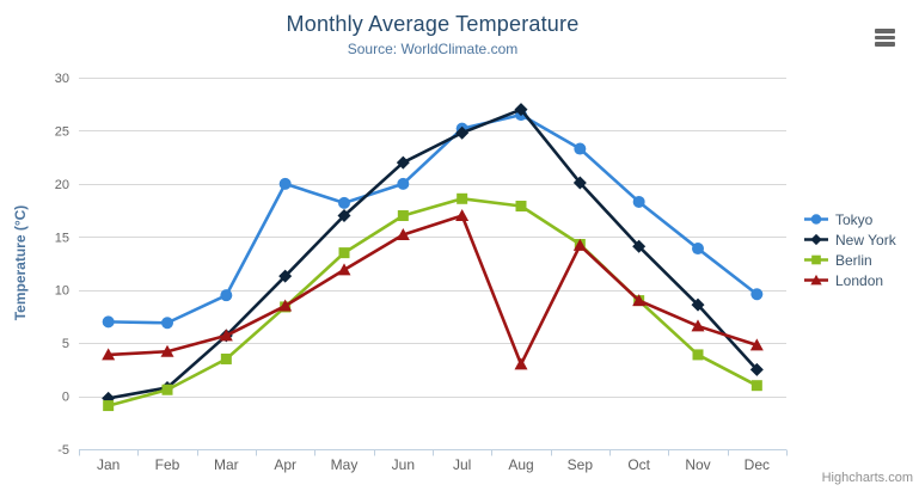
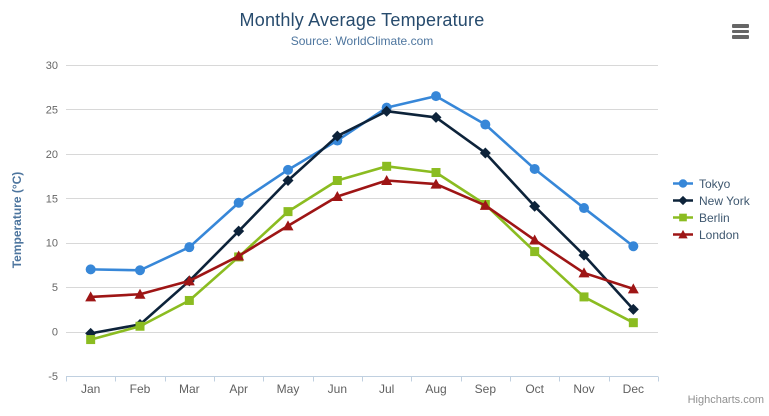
Tokyo/Apr: 20 -> 14
Tokyo/Jun: 20 -> 22
New York/Aug: 27 -> 24
London/Aug: 3 -> 17
London/Oct: 9 -> 10
